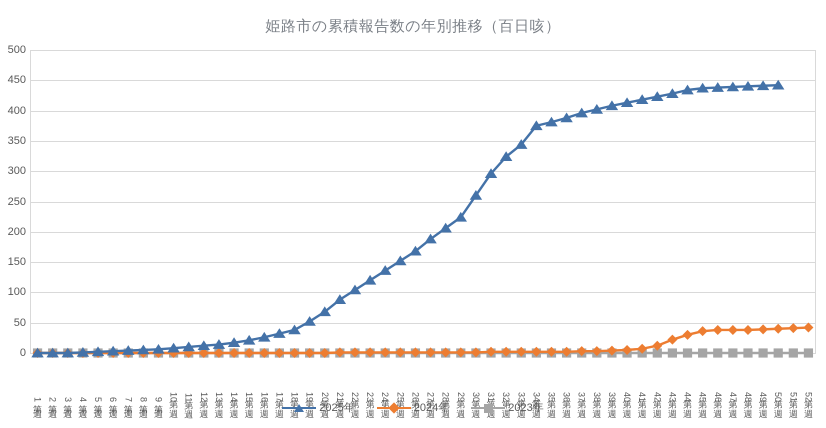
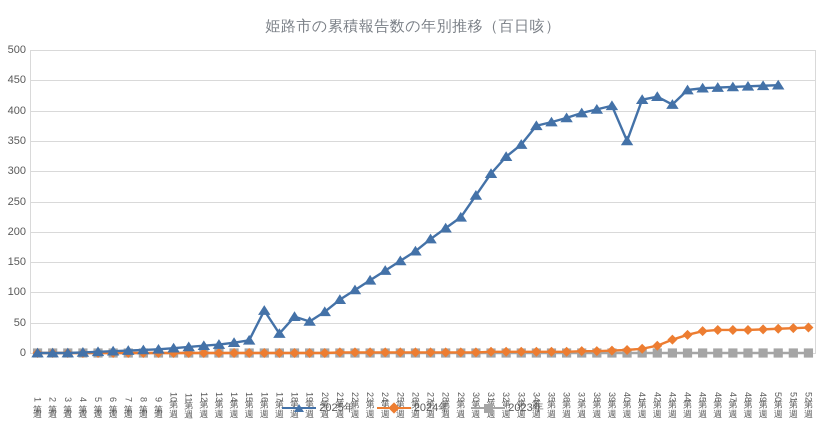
2025年/第16週: 30 -> 70
2025年/第18週: 40 -> 60
2025年/第40週: 410 -> 350
2025年/第43週: 430 -> 410
